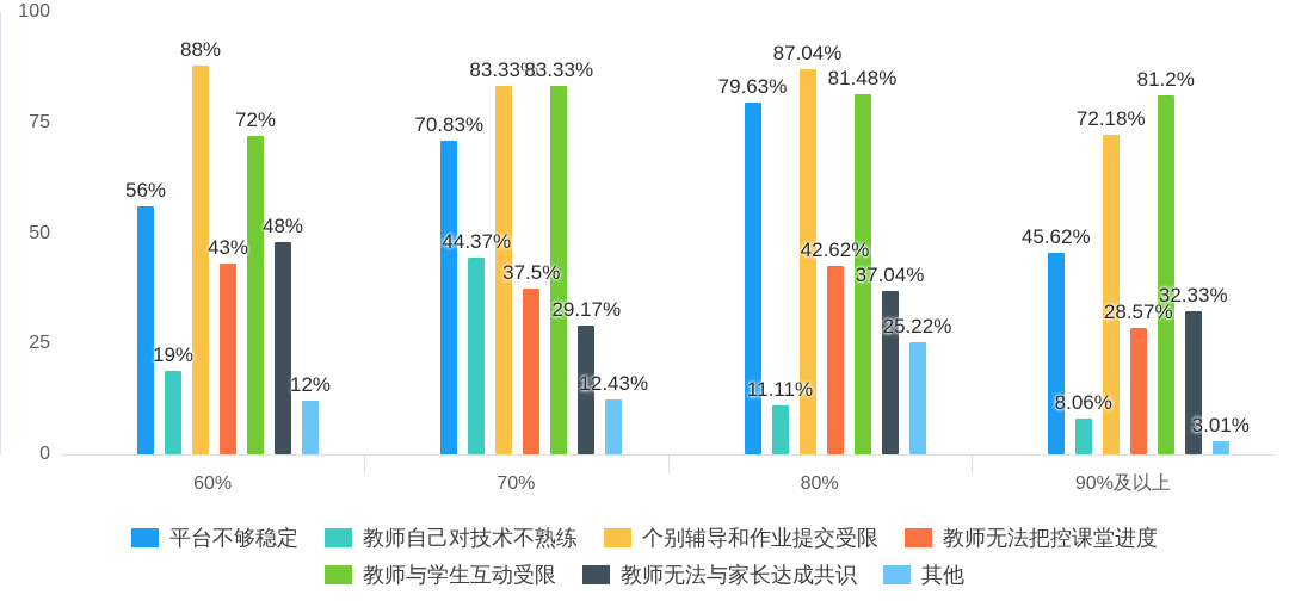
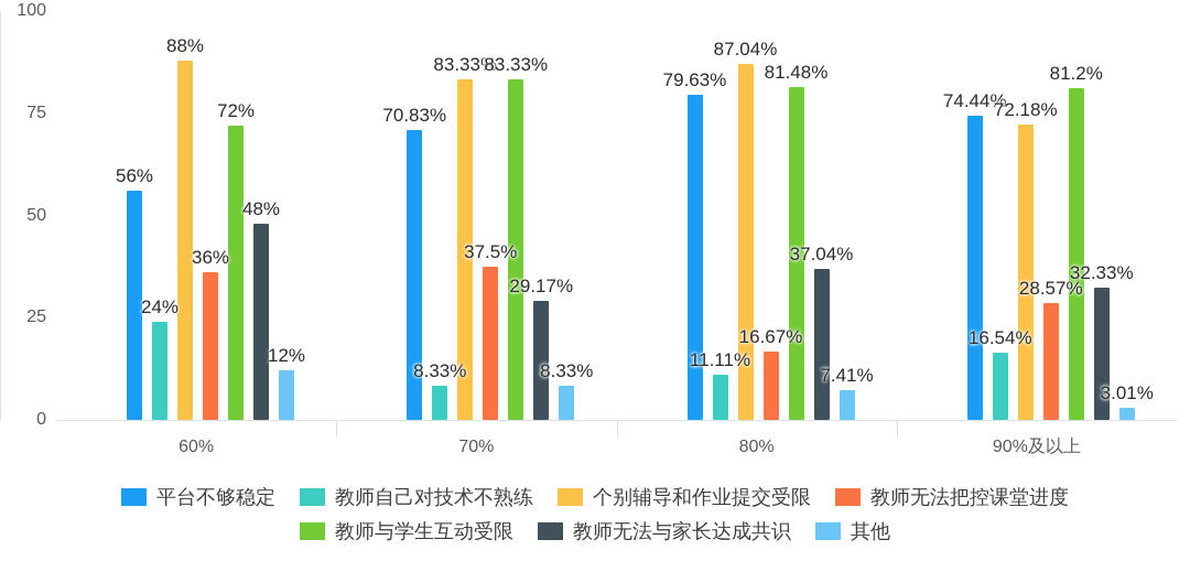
教师自己对技术不熟练/60%: 19% -> 24%
教师无法把控课堂进度/60%: 43% -> 36%
教师自己对技术不熟练/70%: 44.37% -> 8.33%
其他/70%: 12.43% -> 8.33%
教师无法把控课堂进度/80%: 42.62% -> 16.67%
其他/80%: 25.22% -> 7.41%
平台不够稳定/90%及以上: 45.62% -> 74.44%
教师自己对技术不熟练/90%及以上: 8.06% -> 16.54%
